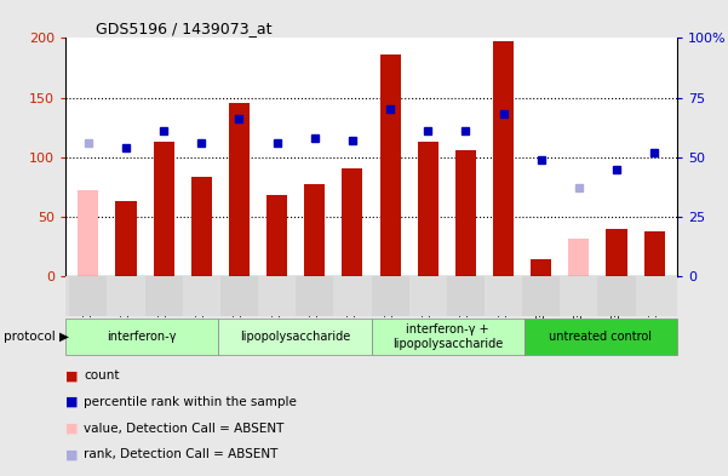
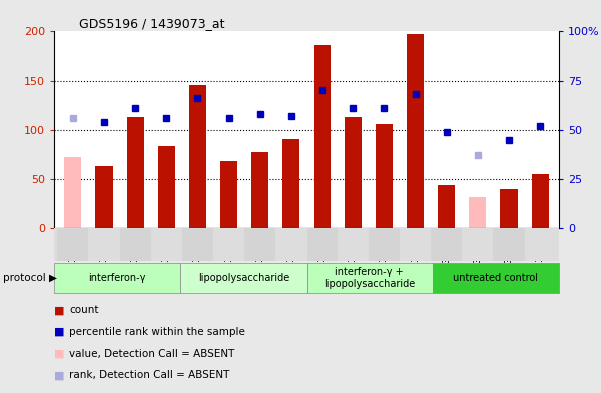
GSM1304836: 14 -> 44
GSM1304839: 38 -> 55
